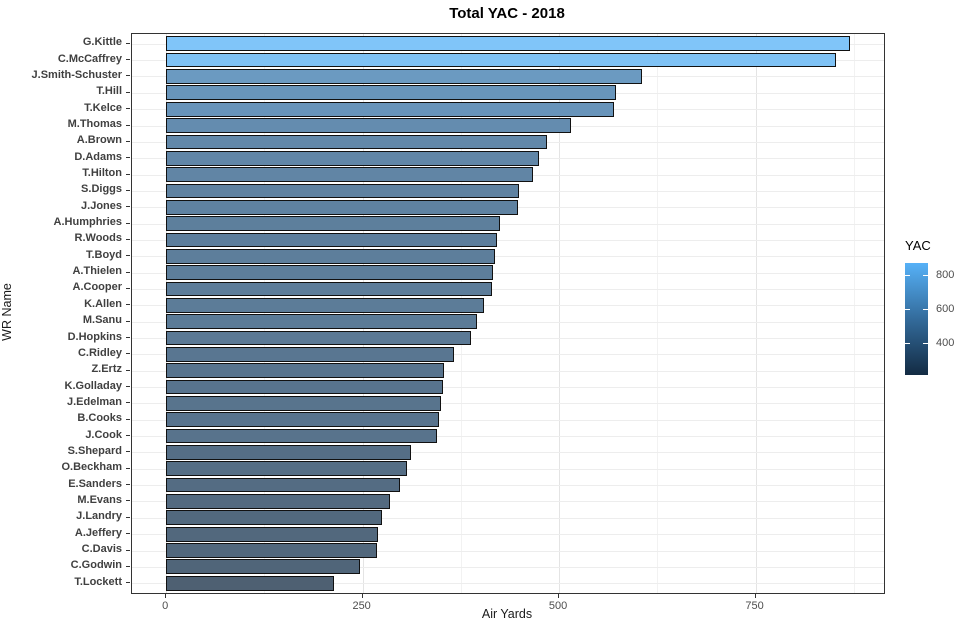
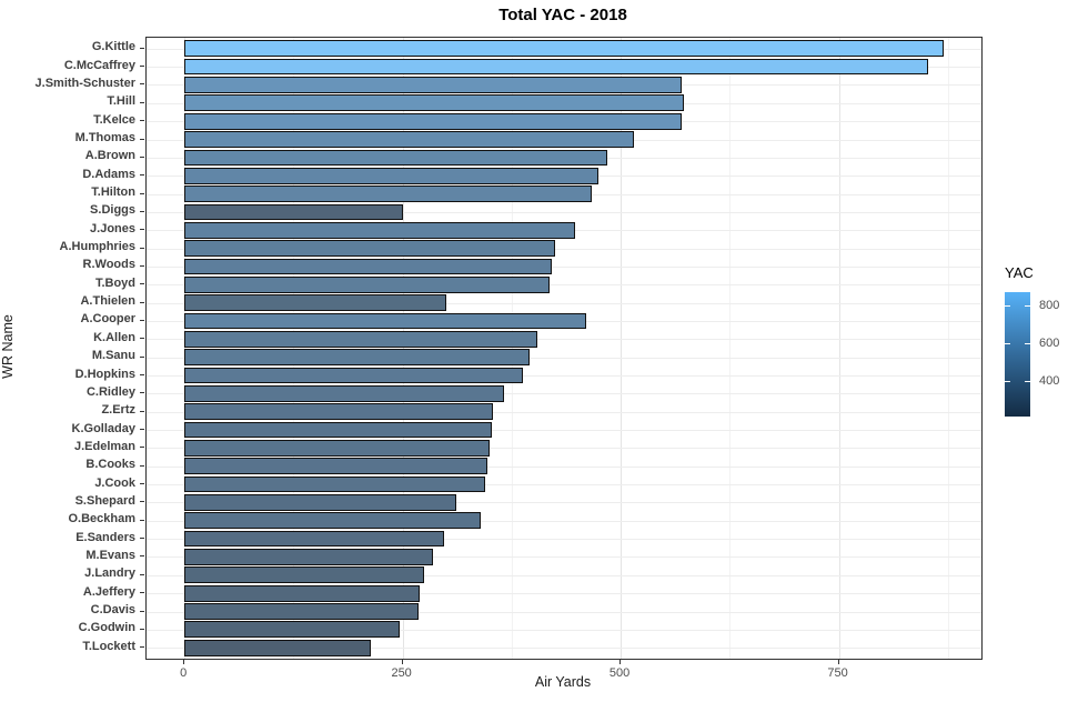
J.Smith-Schuster: 600 -> 570
S.Diggs: 450 -> 250
A.Thielen: 420 -> 300
A.Cooper: 420 -> 460
O.Beckham: 310 -> 340
